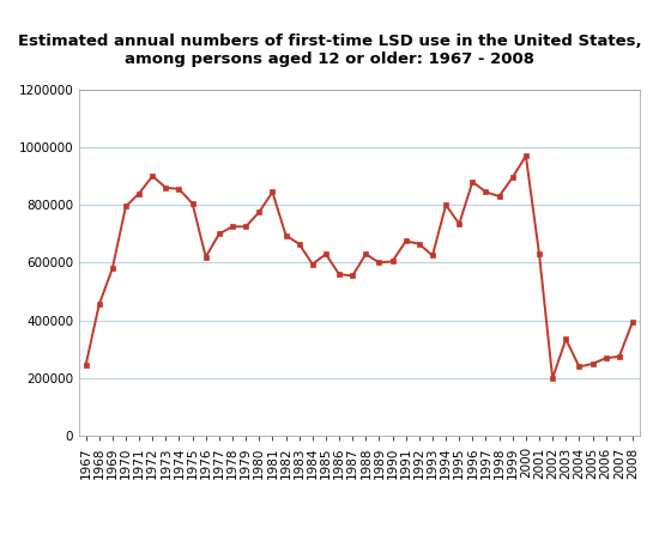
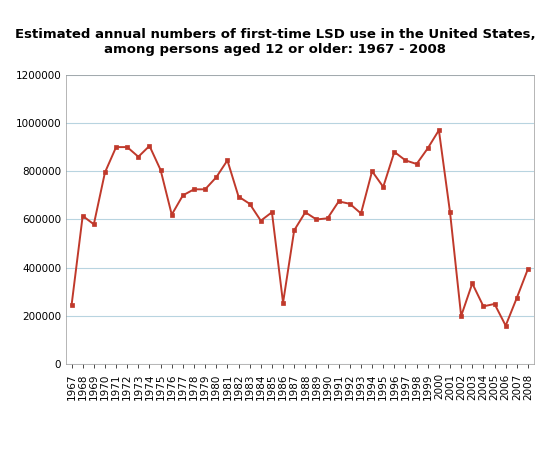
1968: 455000 -> 615000
1971: 840000 -> 900000
1974: 855000 -> 905000
1986: 560000 -> 255000
2006: 270000 -> 160000
